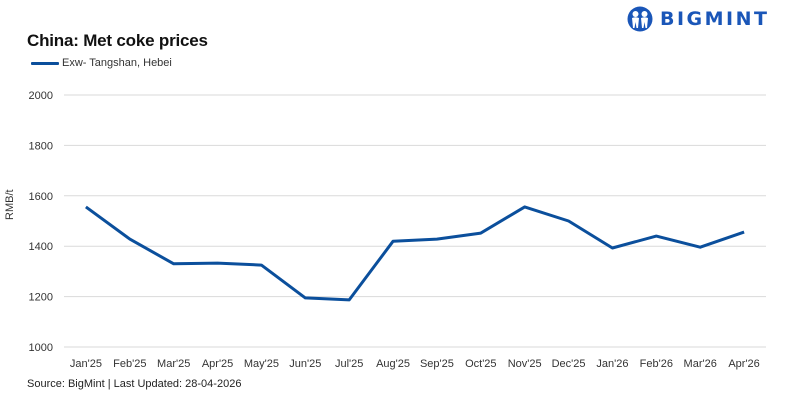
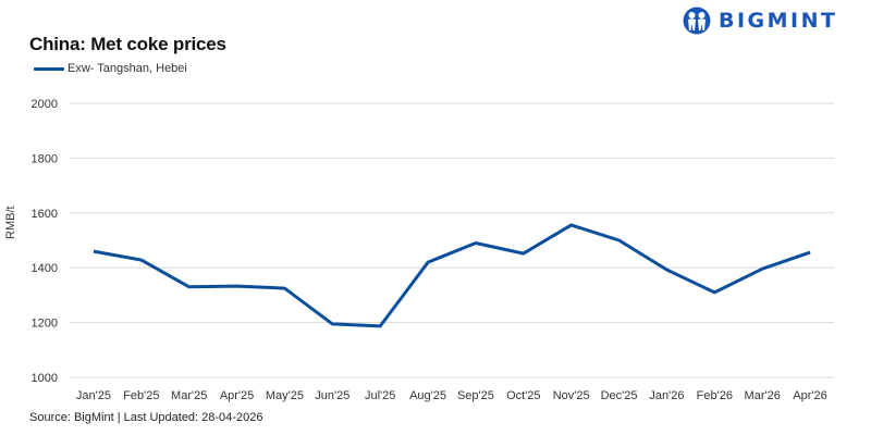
Jan'25: 1560 -> 1460
Sep'25: 1430 -> 1490
Feb'26: 1440 -> 1310
